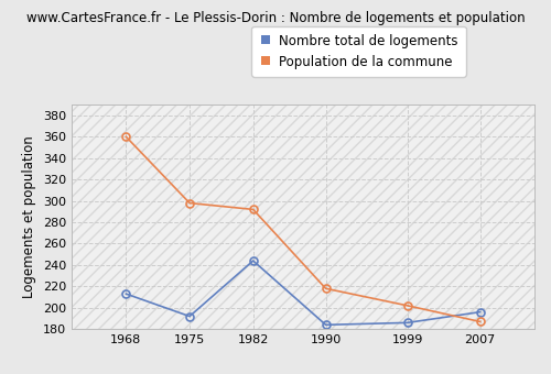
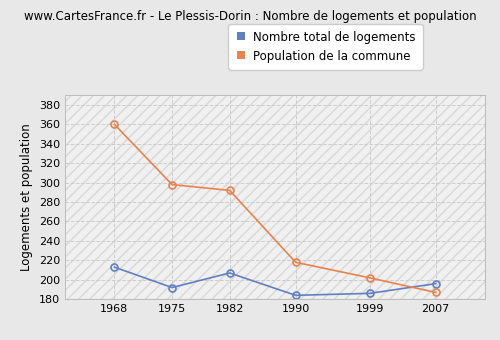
Nombre total de logements/1982: 244 -> 207
